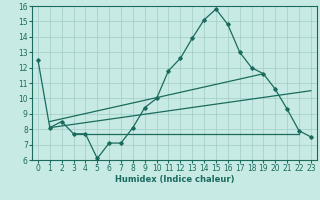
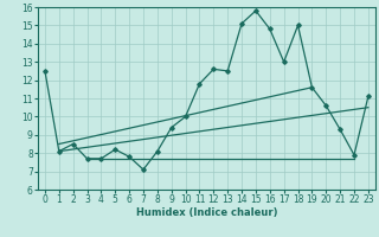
5: 6.1 -> 8.2
6: 7.1 -> 7.8
13: 13.9 -> 12.5
18: 12.0 -> 15.0
23: 7.5 -> 11.1
